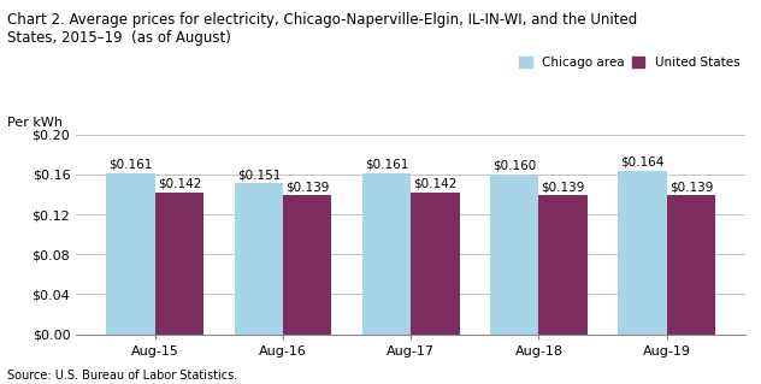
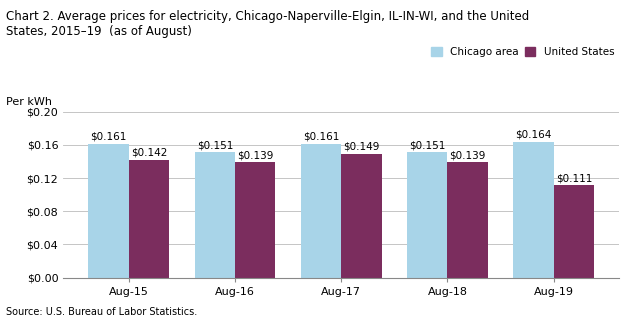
United States/Aug-17: $0.142 -> $0.149
Chicago area/Aug-18: $0.160 -> $0.151
United States/Aug-19: $0.139 -> $0.111
